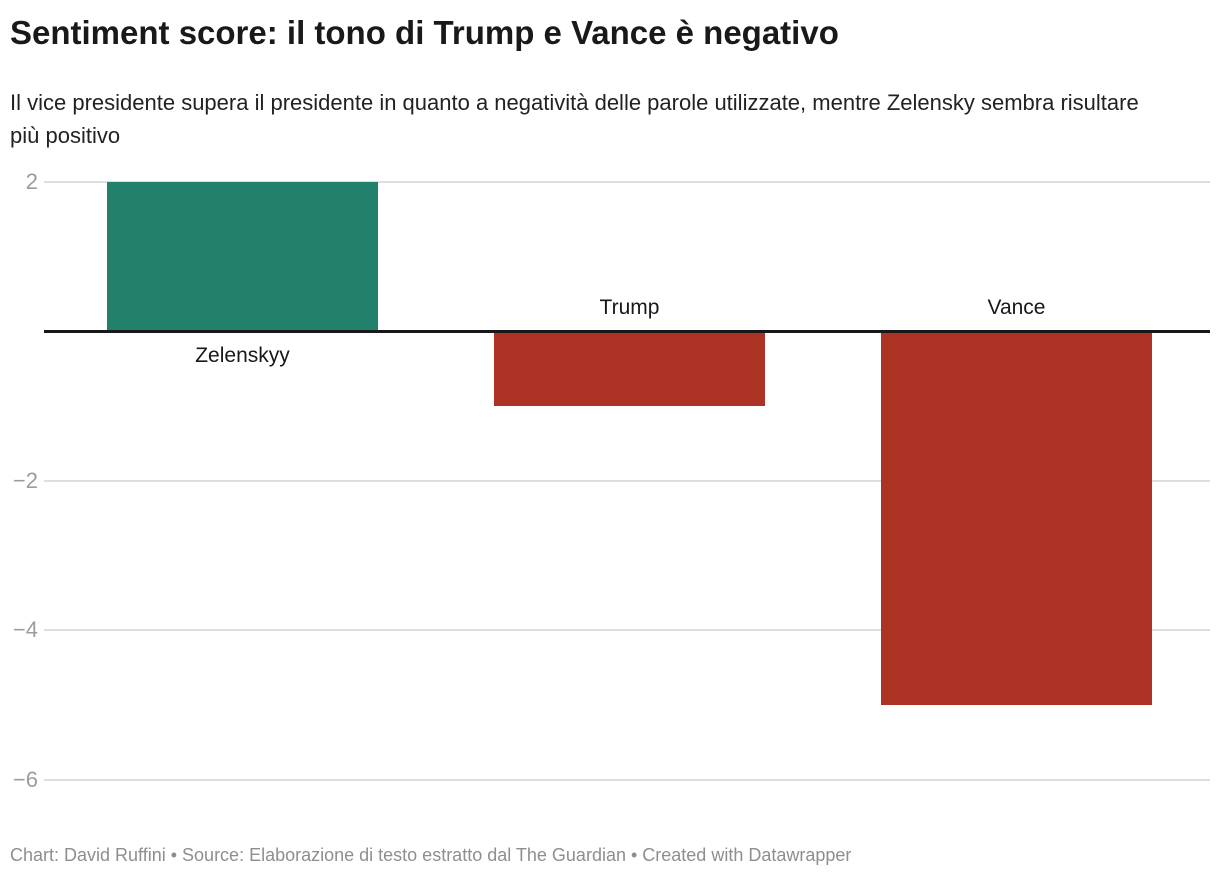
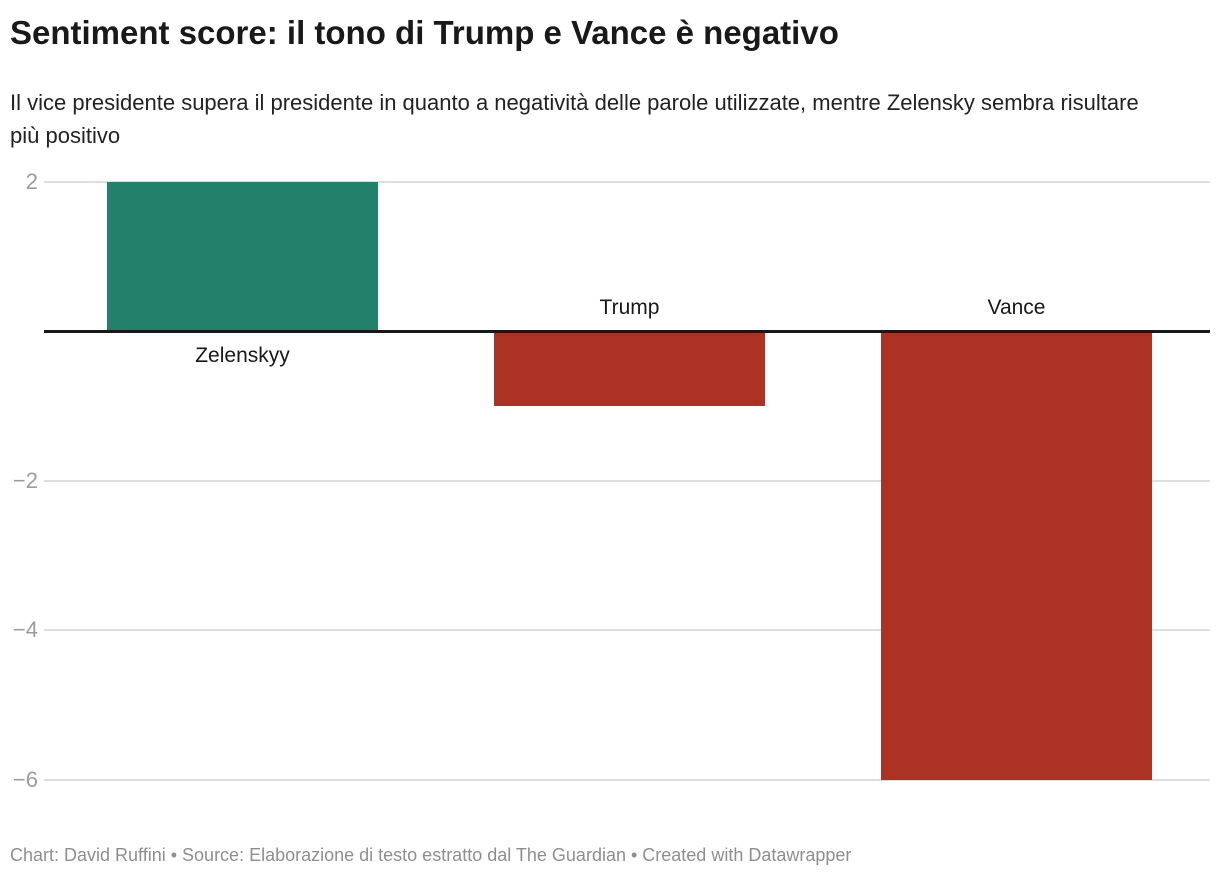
Vance: -5 -> -6
